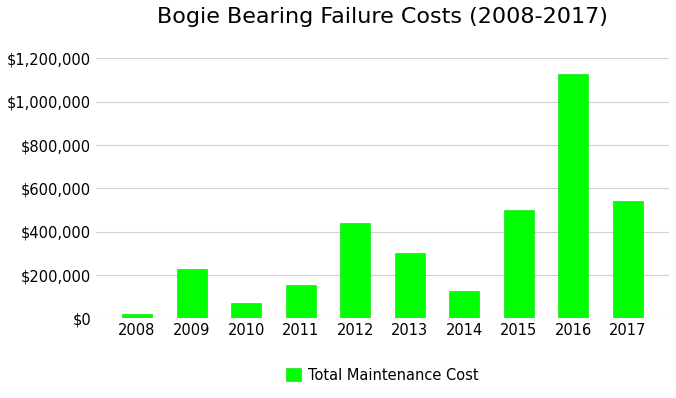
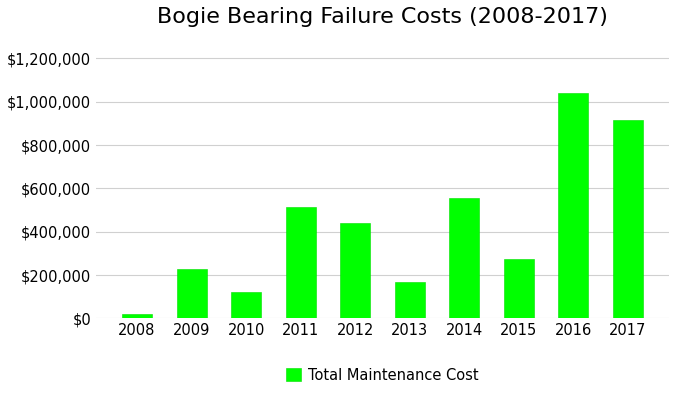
2010: $70,000 -> $120,000
2011: $155,000 -> $515,000
2013: $300,000 -> $170,000
2014: $125,000 -> $555,000
2015: $500,000 -> $275,000
2016: $1,130,000 -> $1,040,000
2017: $540,000 -> $915,000
